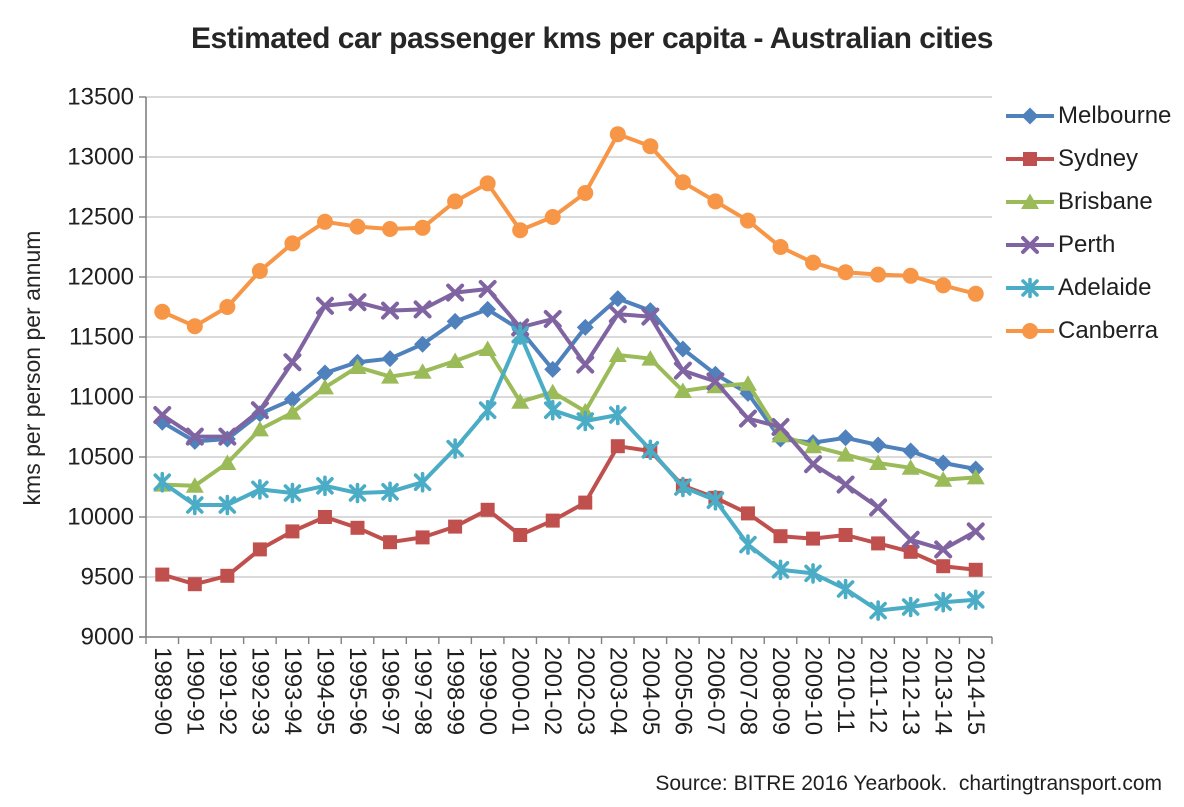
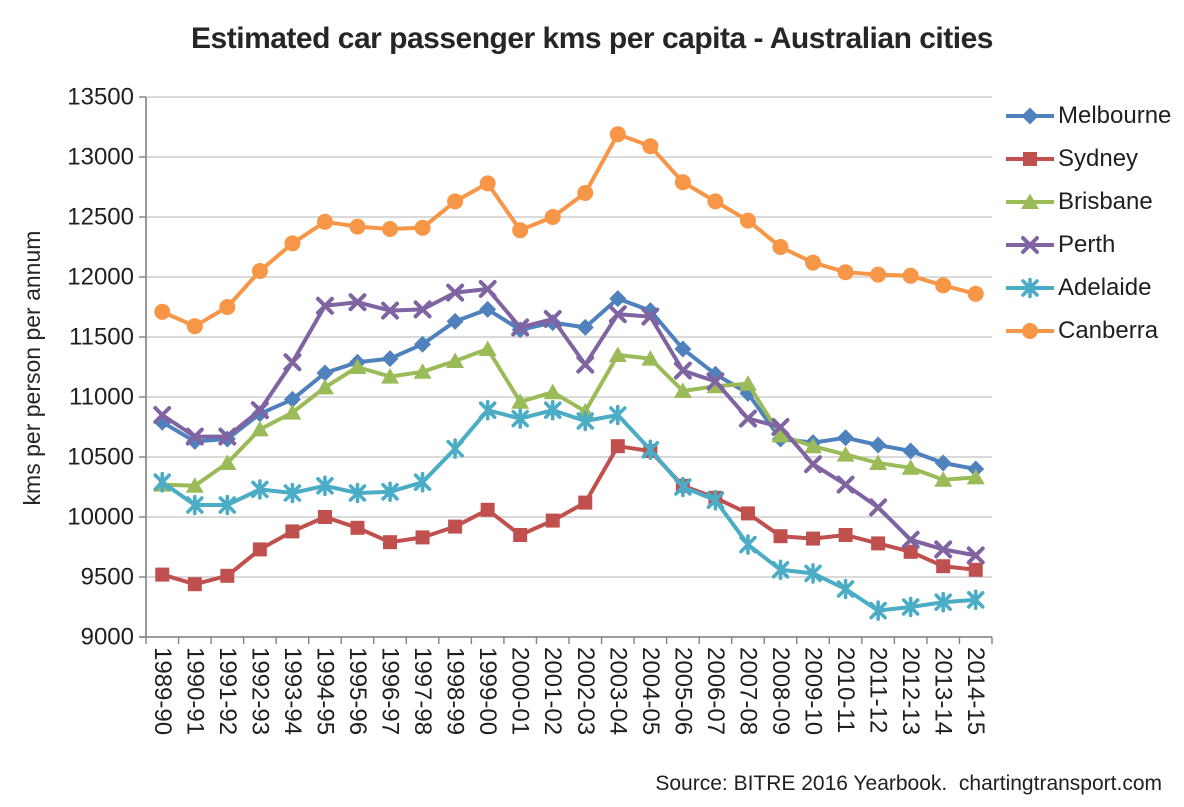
Adelaide/2000-01: 11520 -> 10820
Melbourne/2001-02: 11230 -> 11620
Perth/2014-15: 9880 -> 9680
